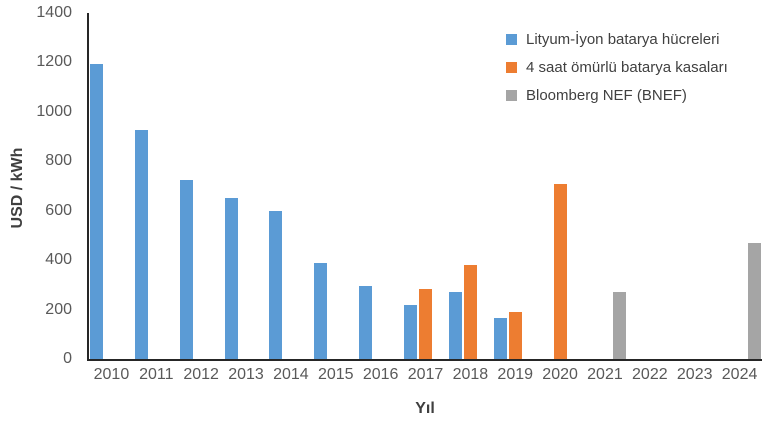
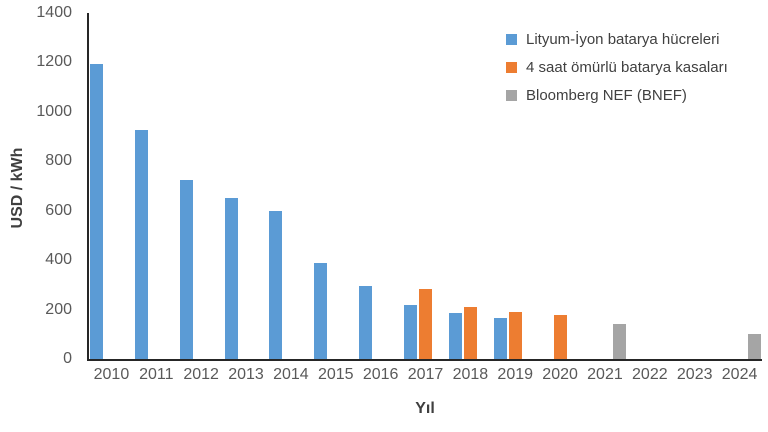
Lityum-İyon batarya hücreleri/2018: 270 -> 180
4 saat ömürlü batarya kasaları/2018: 380 -> 210
4 saat ömürlü batarya kasaları/2020: 710 -> 180
Bloomberg NEF (BNEF)/2021: 270 -> 140
Bloomberg NEF (BNEF)/2024: 470 -> 100
